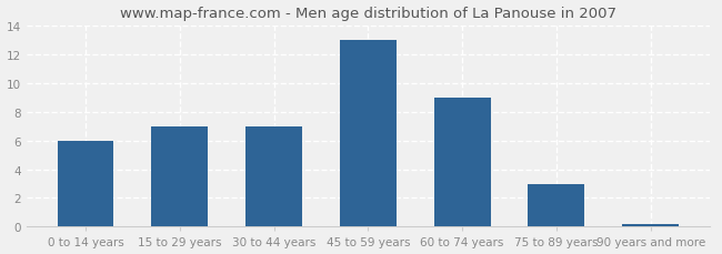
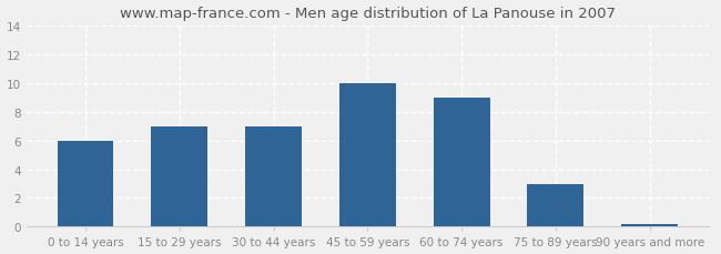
45 to 59 years: 13.0 -> 10.0
